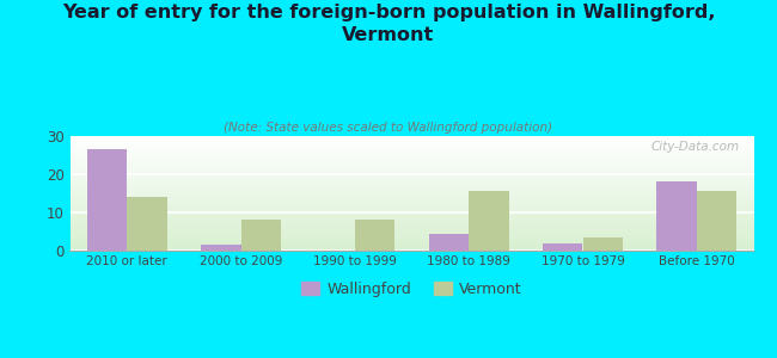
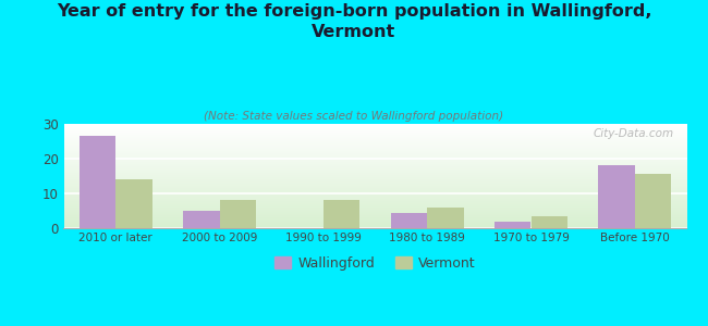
Wallingford/2000 to 2009: 1.5 -> 5.0
Vermont/1980 to 1989: 15.5 -> 6.0
